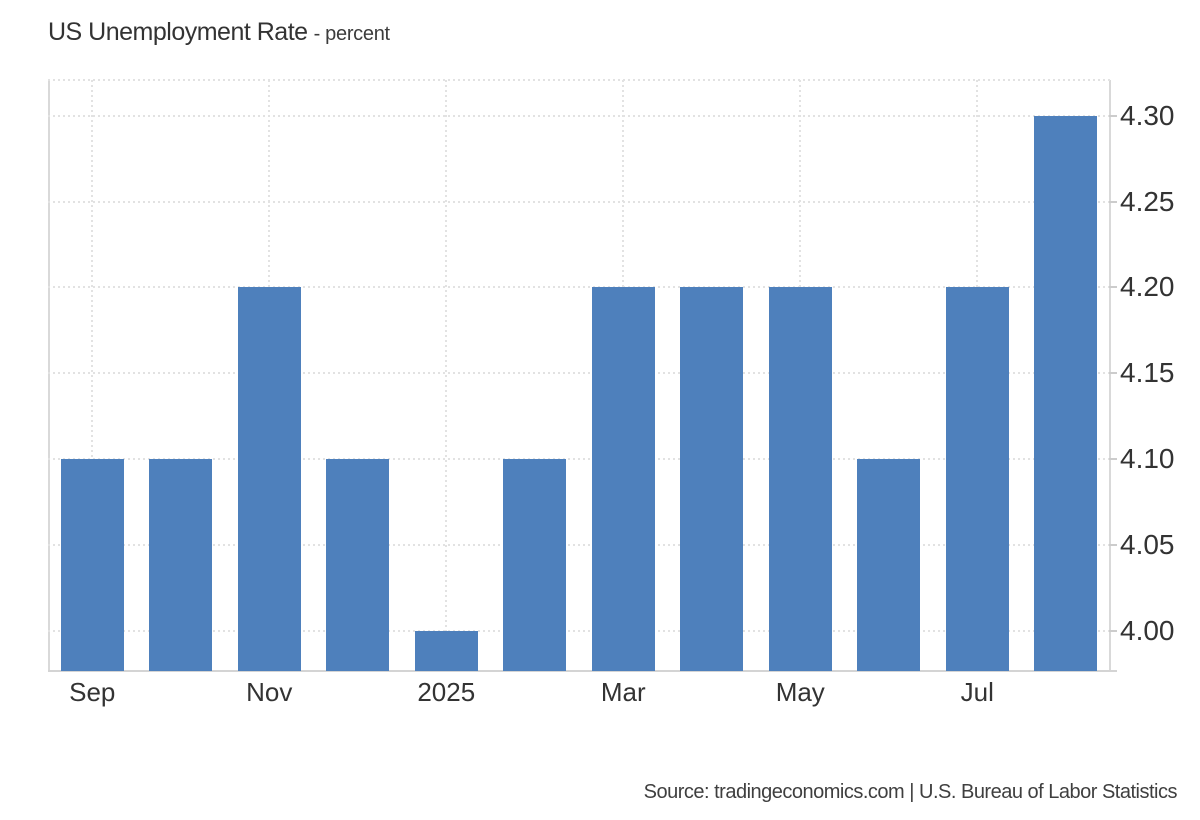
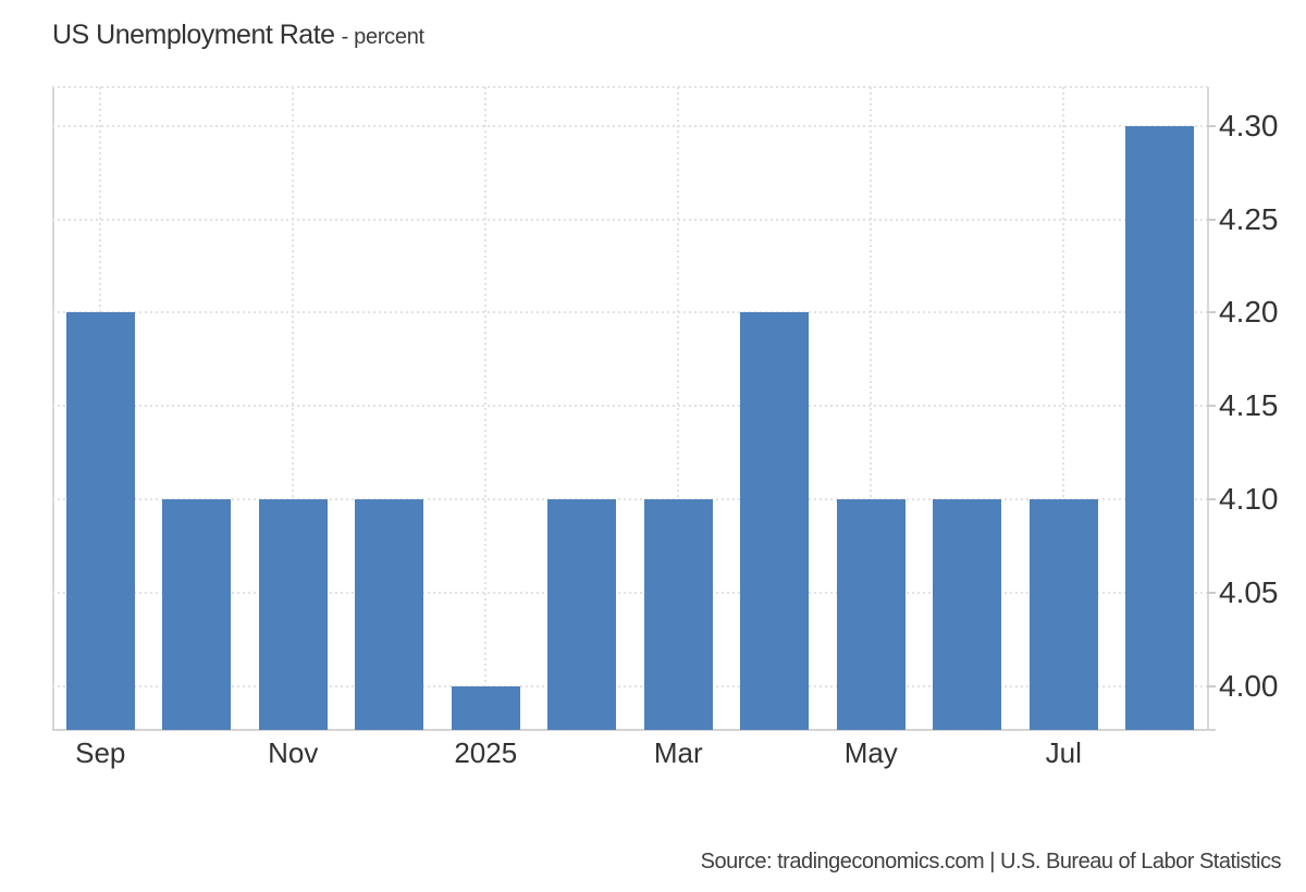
Sep: 4.1 -> 4.2
Nov: 4.2 -> 4.1
Mar: 4.2 -> 4.1
May: 4.2 -> 4.1
Jul: 4.2 -> 4.1
